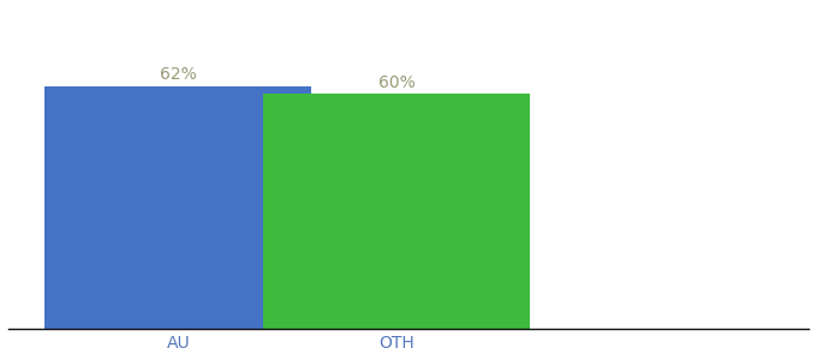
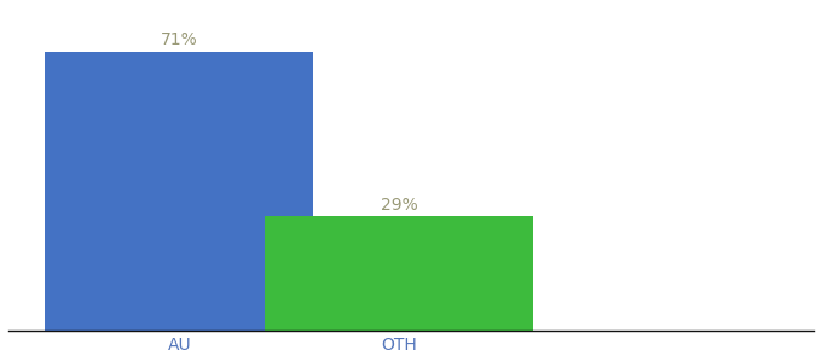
AU: 62% -> 71%
OTH: 60% -> 29%
